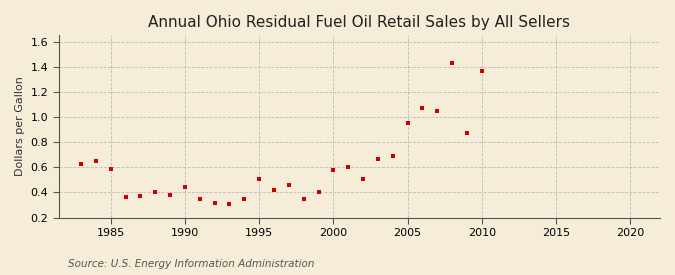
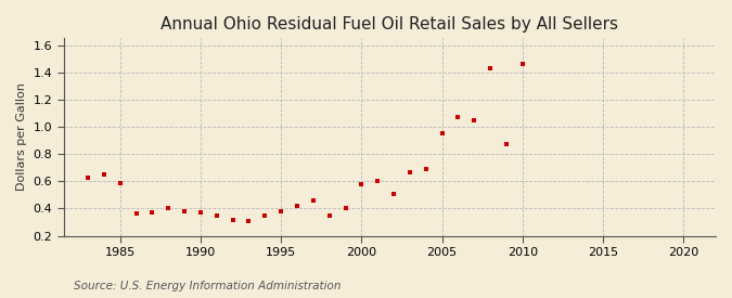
1990: 0.44 -> 0.37
1995: 0.51 -> 0.38
2010: 1.37 -> 1.46
